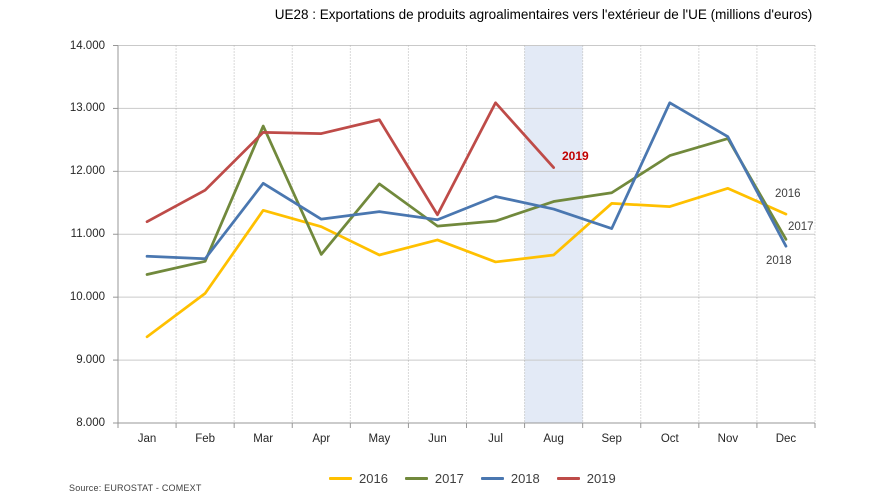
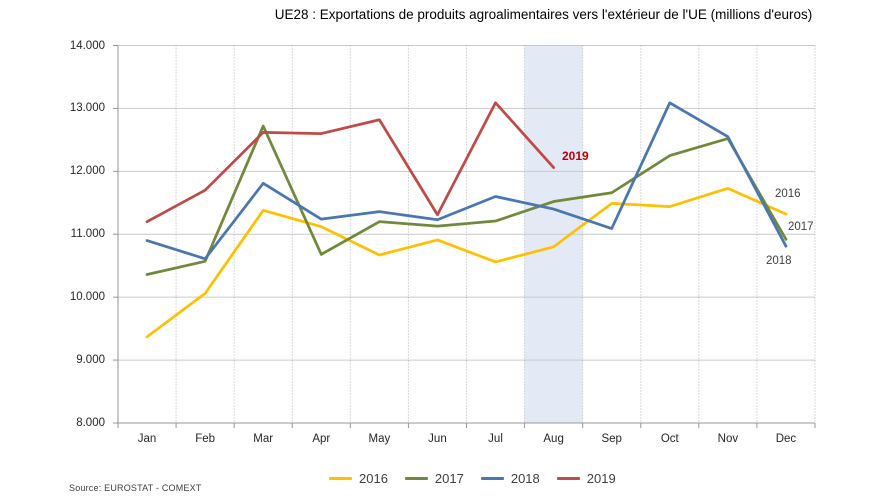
2018/Jan: 10600 -> 10900
2017/May: 11800 -> 11200
2016/Aug: 10700 -> 10800
